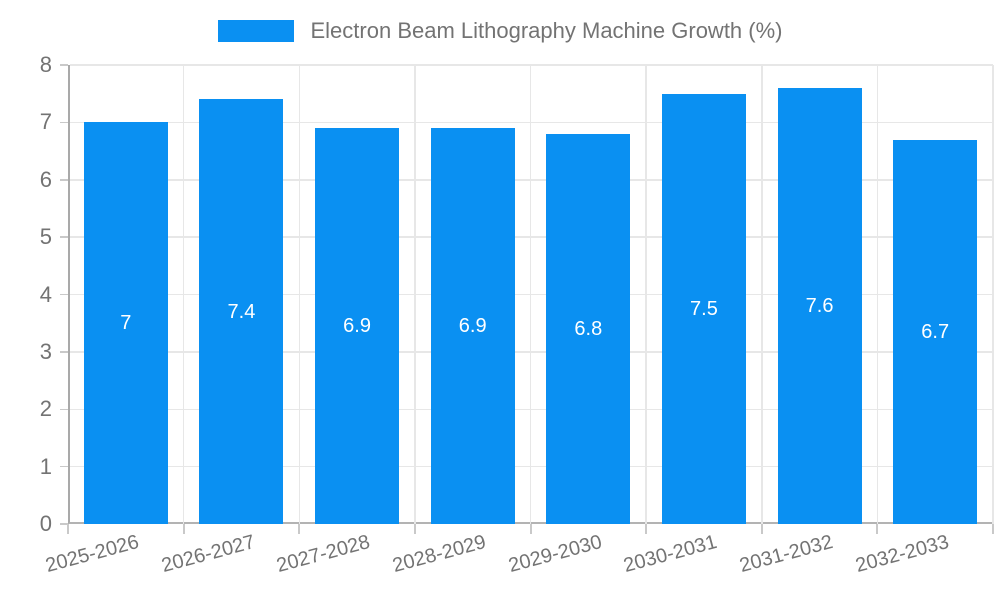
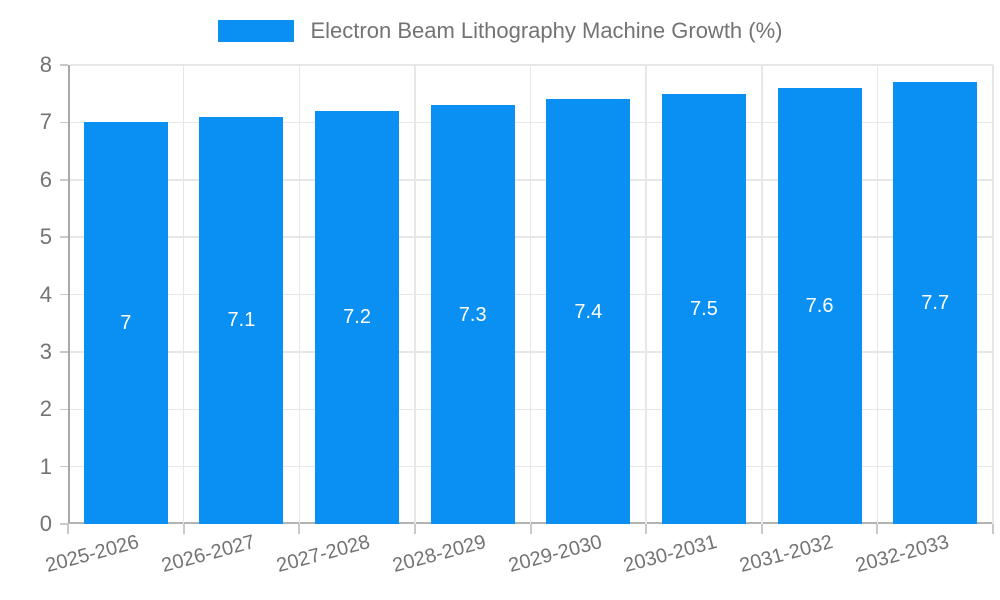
2026-2027: 7.4 -> 7.1
2027-2028: 6.9 -> 7.2
2028-2029: 6.9 -> 7.3
2029-2030: 6.8 -> 7.4
2032-2033: 6.7 -> 7.7
